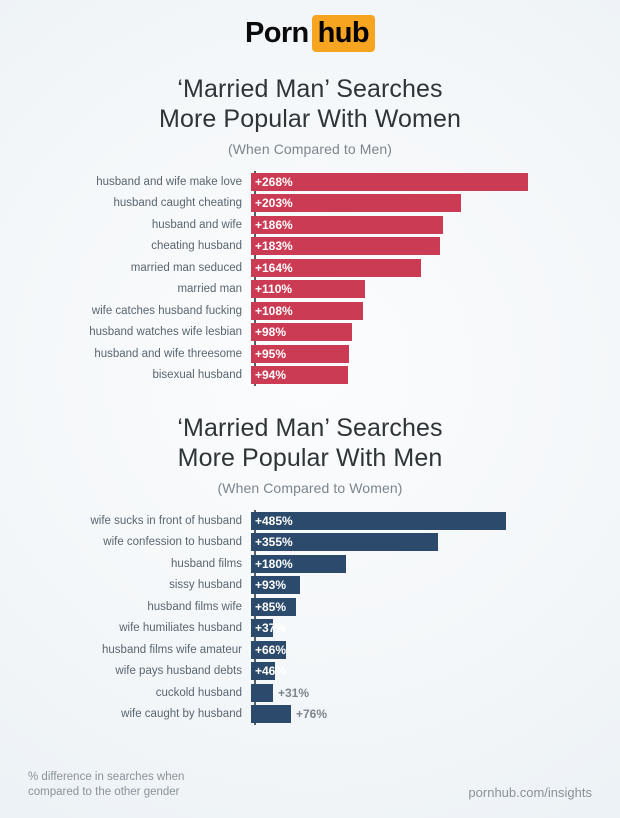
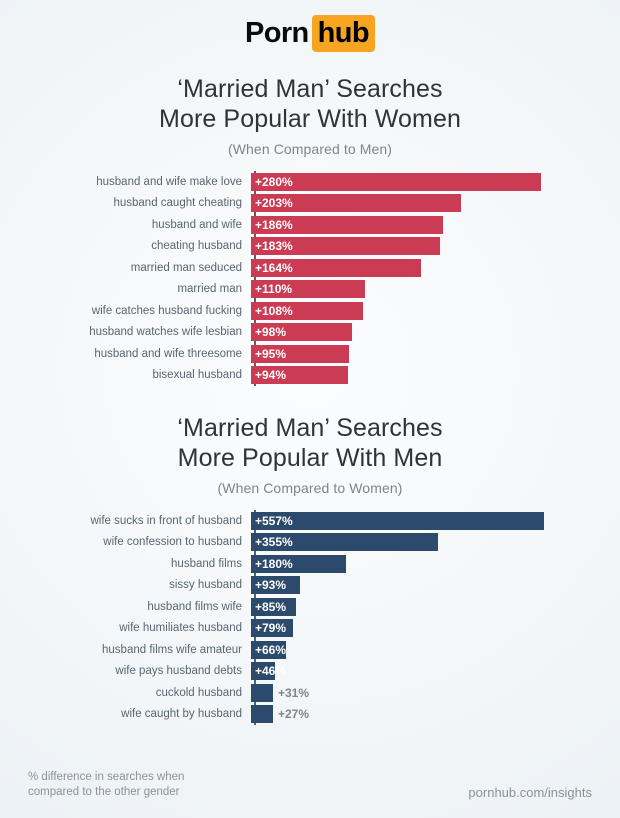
‘Married Man’ Searches More Popular With Women/husband and wife make love: +268% -> +280%
‘Married Man’ Searches More Popular With Men/wife sucks in front of husband: +485% -> +557%
‘Married Man’ Searches More Popular With Men/wife humiliates husband: +37% -> +79%
‘Married Man’ Searches More Popular With Men/wife caught by husband: +76% -> +27%
